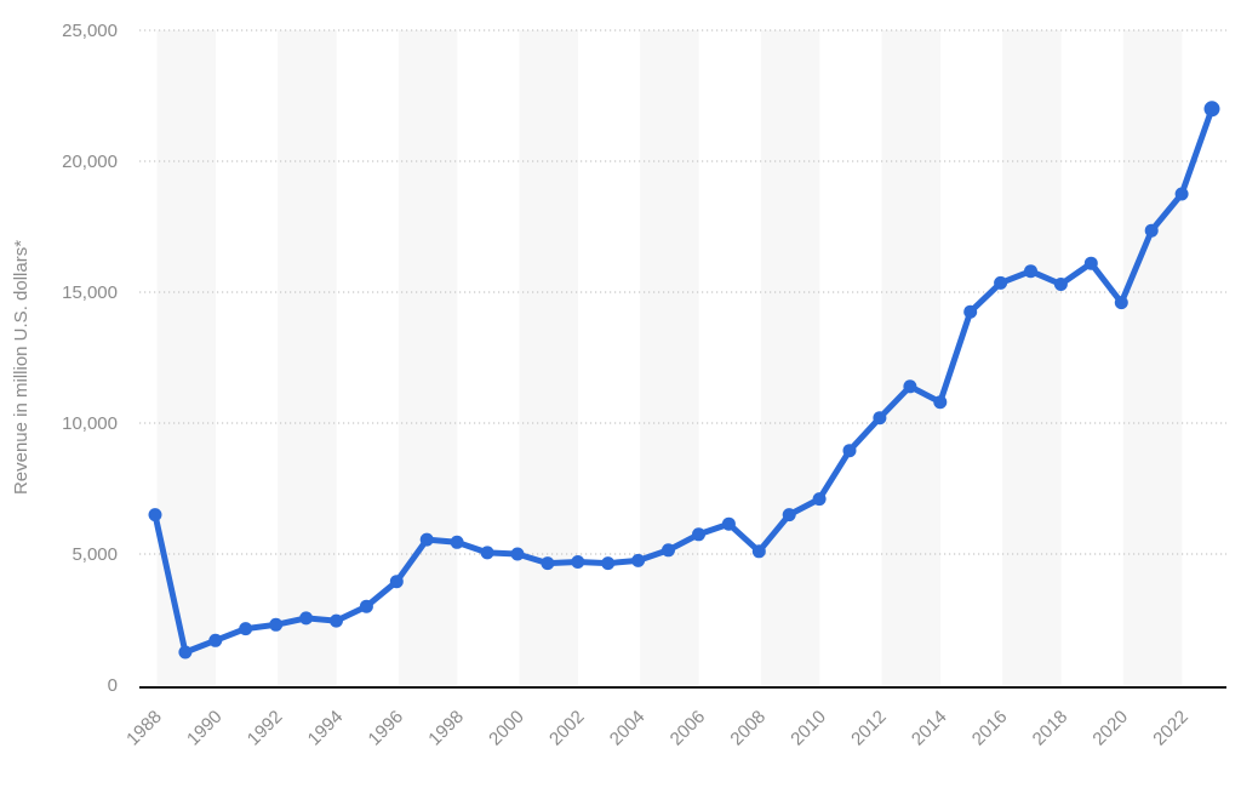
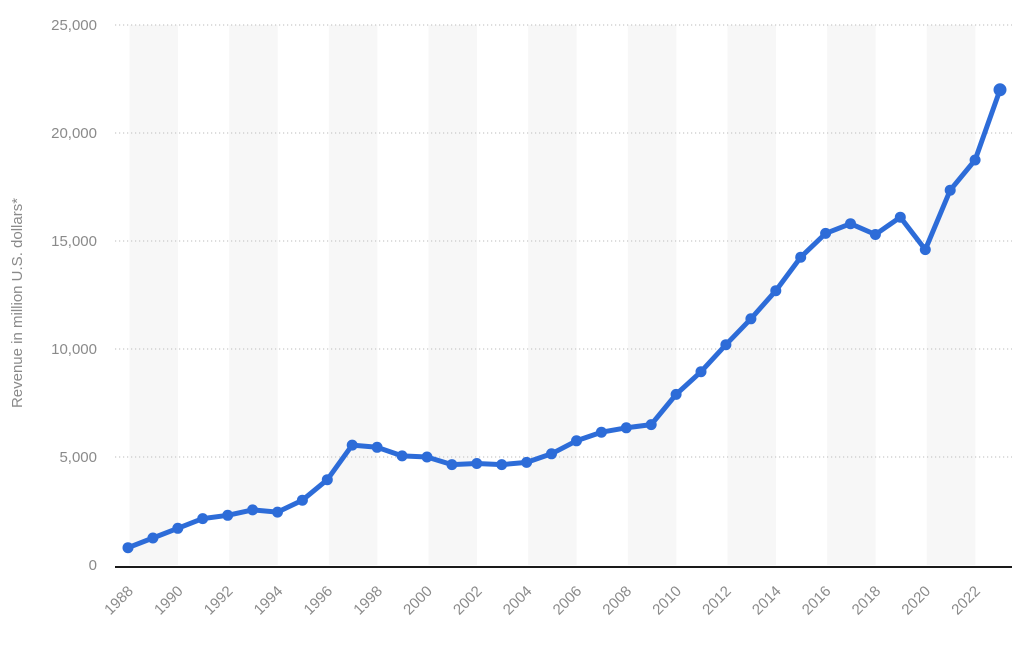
1988: 6500 -> 800
2008: 5100 -> 6400
2010: 7100 -> 7900
2014: 10800 -> 12700
